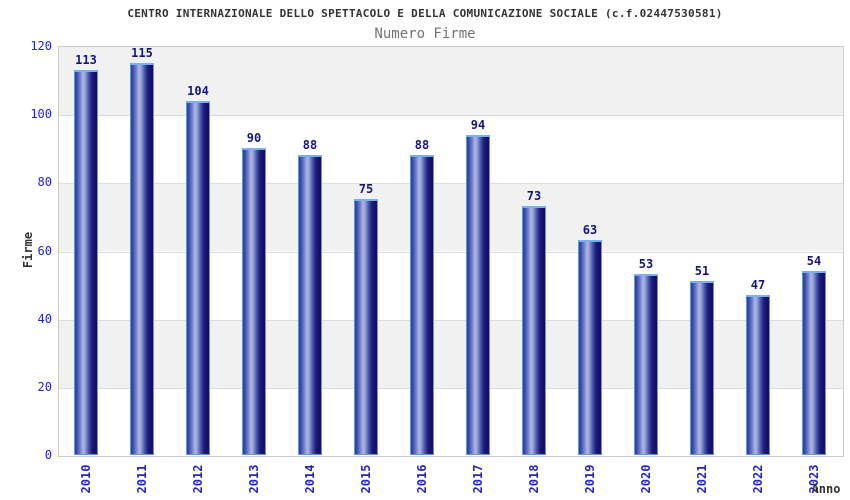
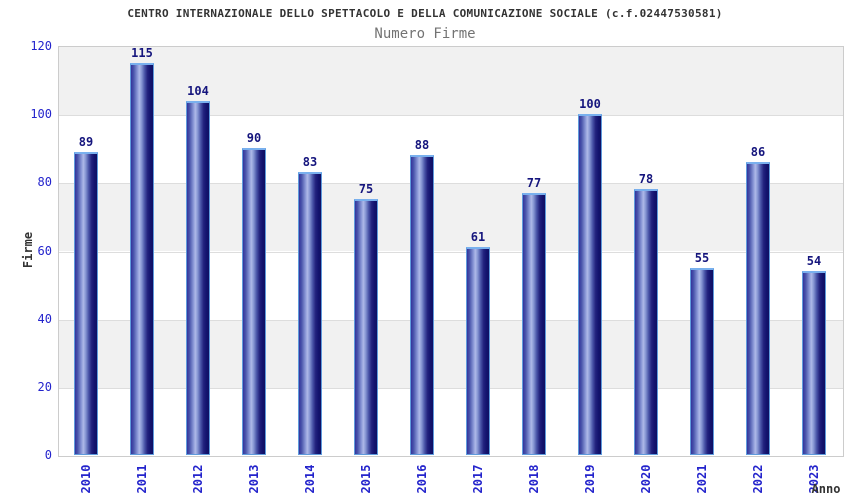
2010: 113 -> 89
2014: 88 -> 83
2017: 94 -> 61
2018: 73 -> 77
2019: 63 -> 100
2020: 53 -> 78
2021: 51 -> 55
2022: 47 -> 86
